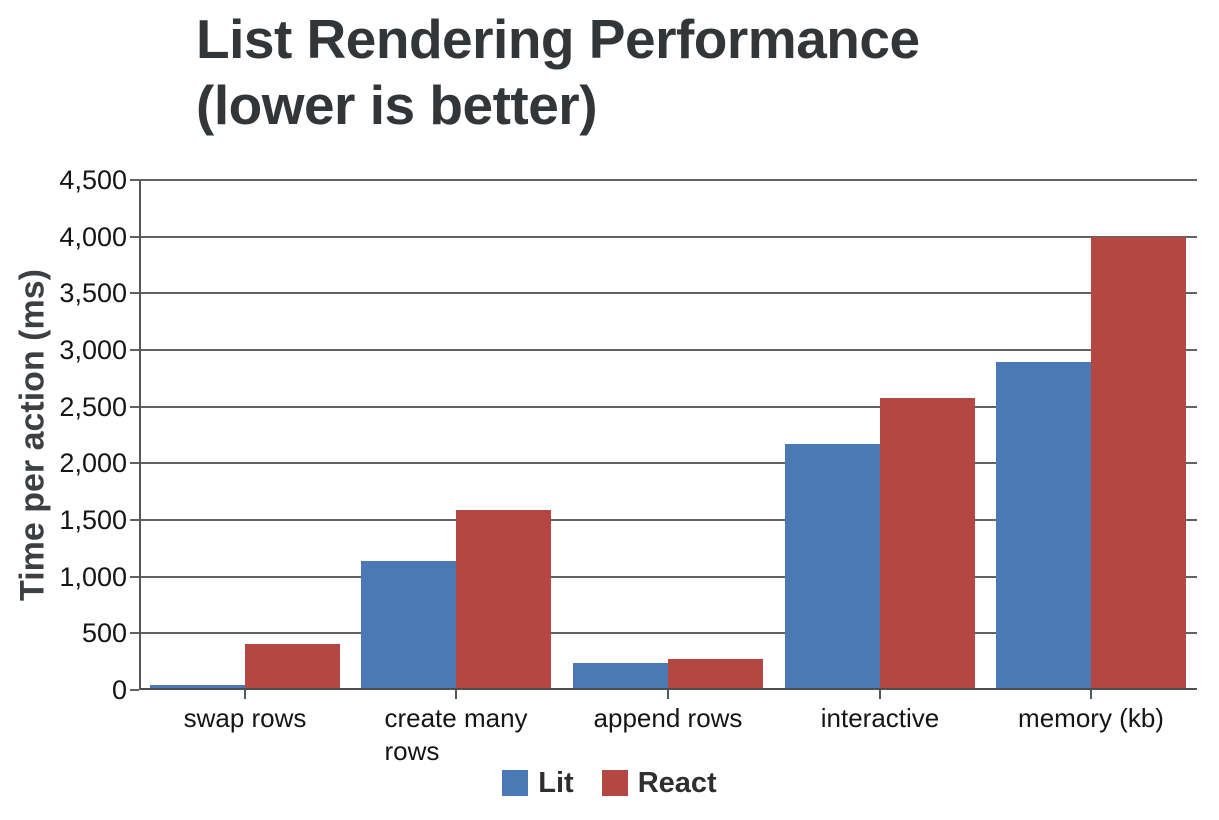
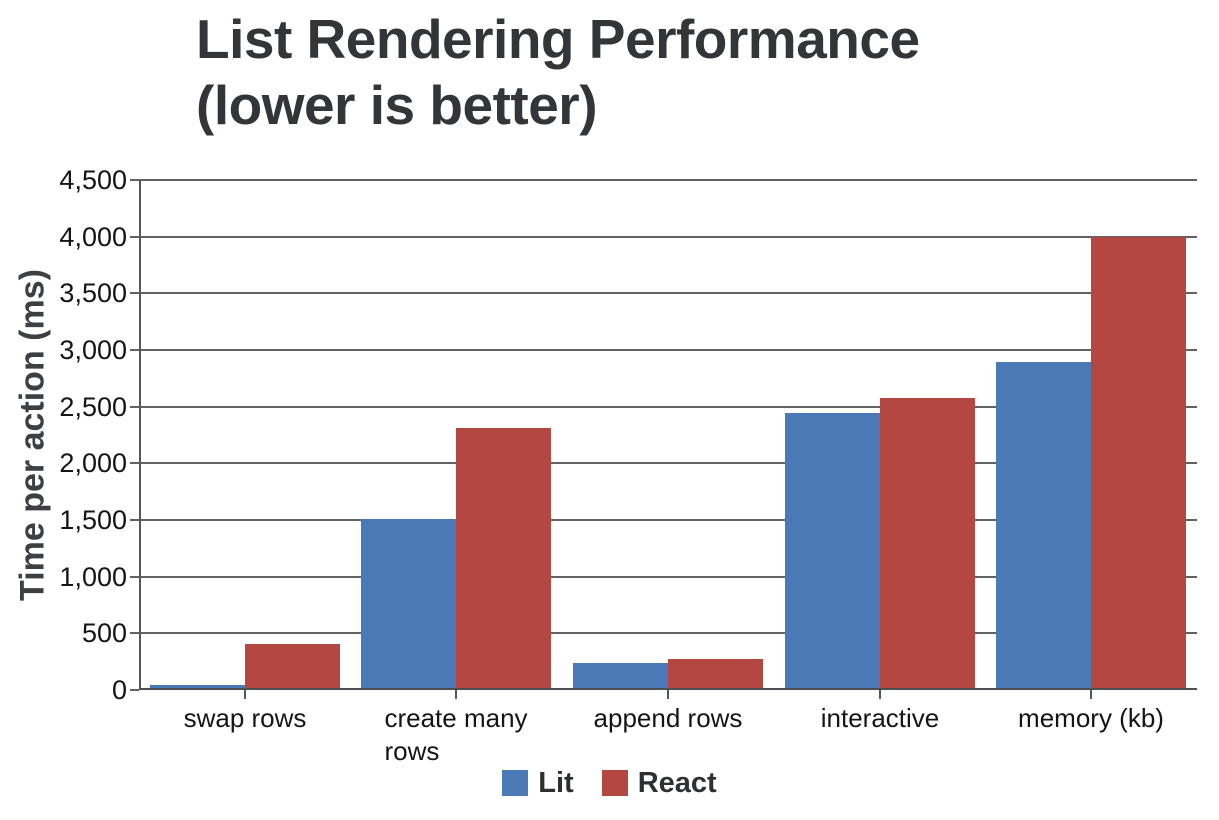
Lit/create many rows: 1140 -> 1510
React/create many rows: 1590 -> 2310
Lit/interactive: 2170 -> 2440
